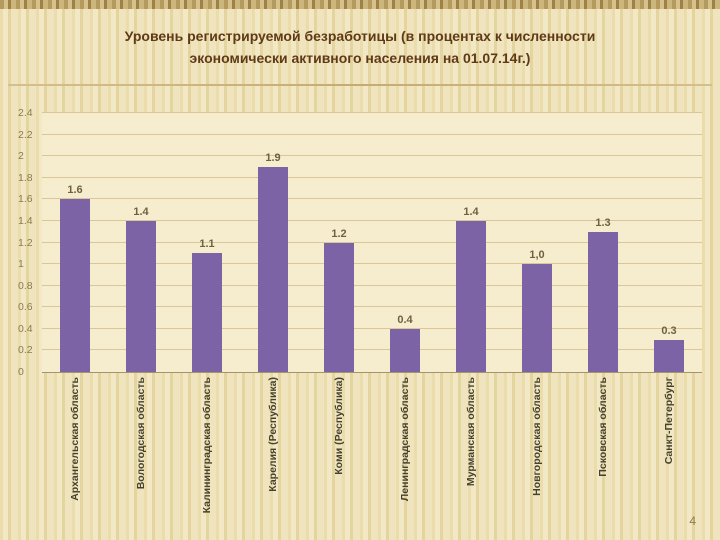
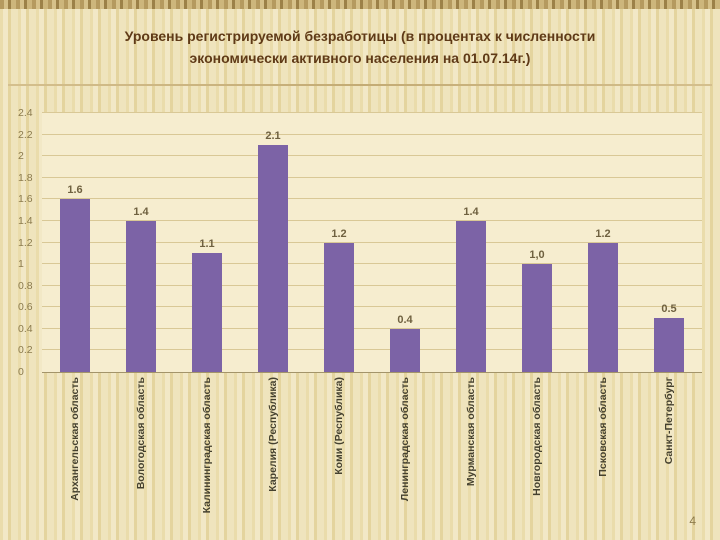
Карелия (Республика): 1.9 -> 2.1
Псковская область: 1.3 -> 1.2
Санкт-Петербург: 0.3 -> 0.5
